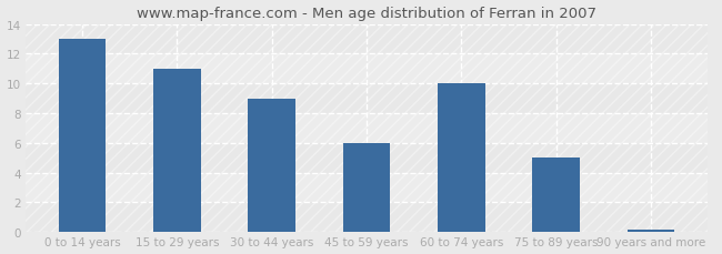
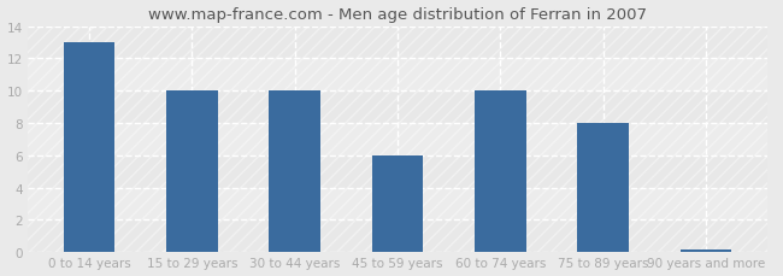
15 to 29 years: 11.0 -> 10.0
30 to 44 years: 9.0 -> 10.0
75 to 89 years: 5.0 -> 8.0
